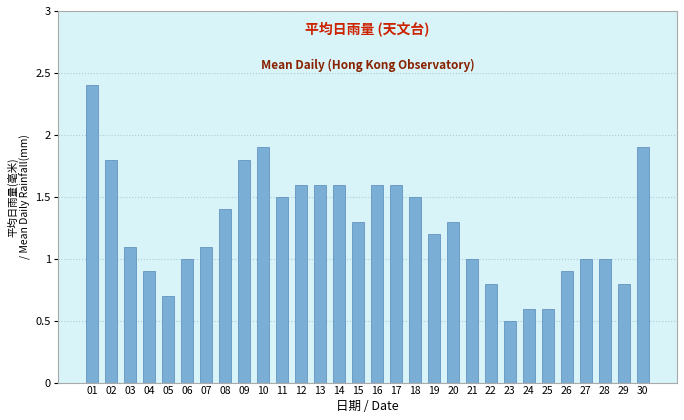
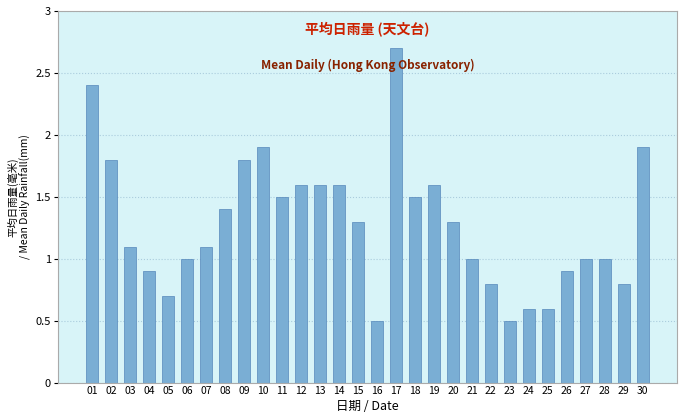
16: 1.6 -> 0.5
17: 1.6 -> 2.7
19: 1.2 -> 1.6
